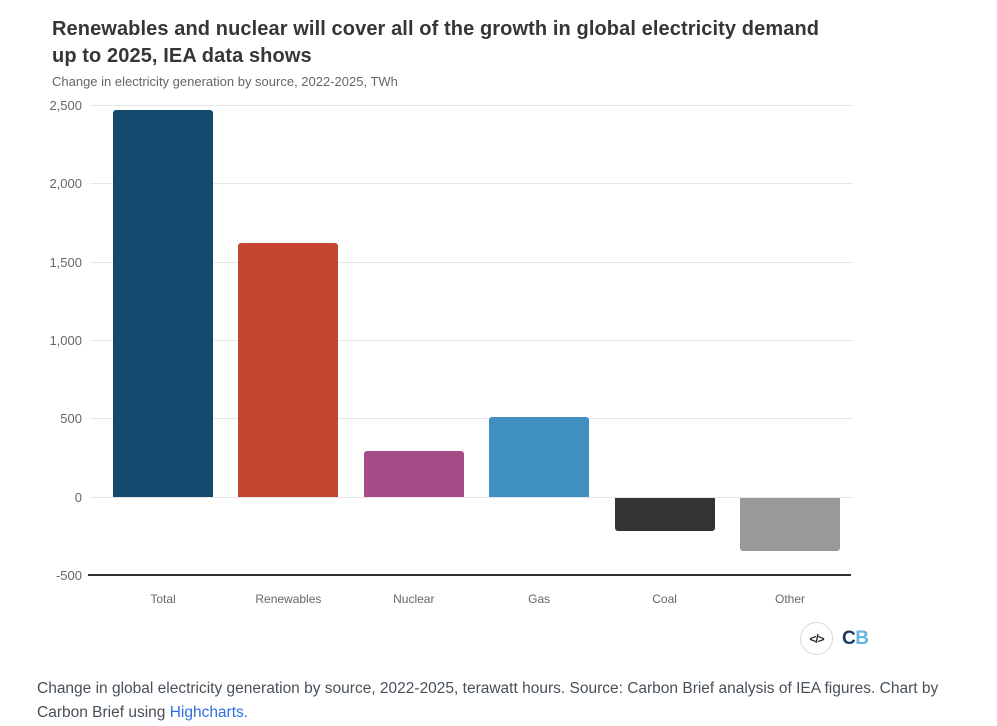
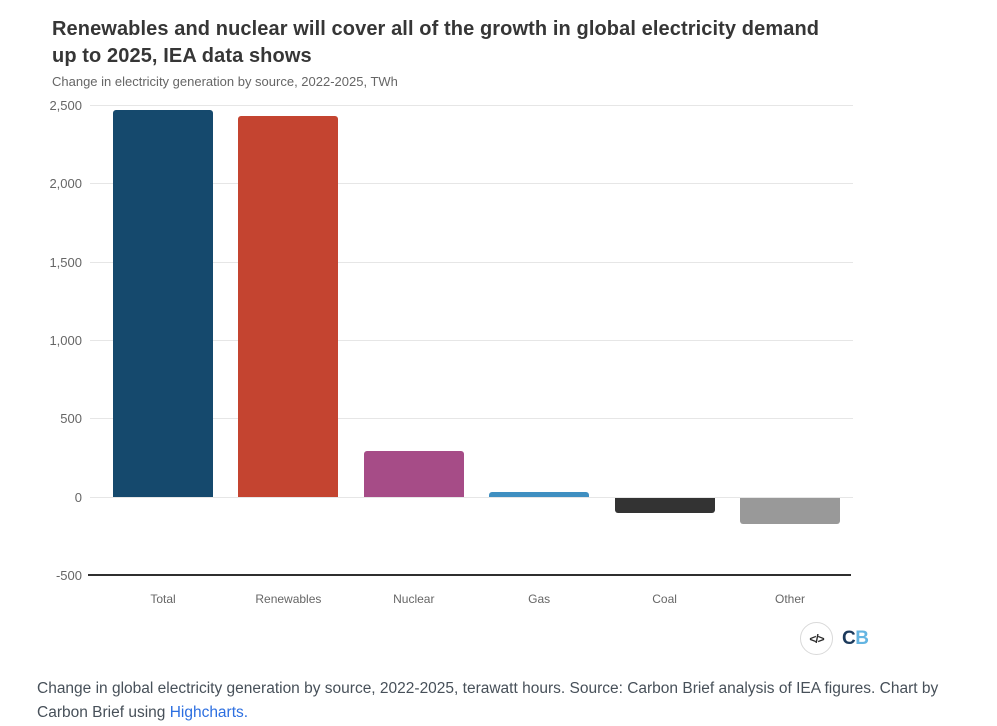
Renewables: 1620 -> 2430
Gas: 510 -> 30
Coal: -210 -> -100
Other: -340 -> -160
